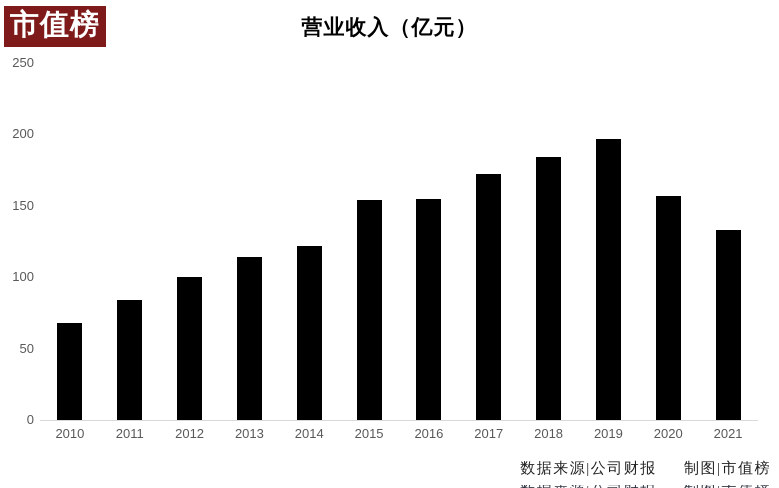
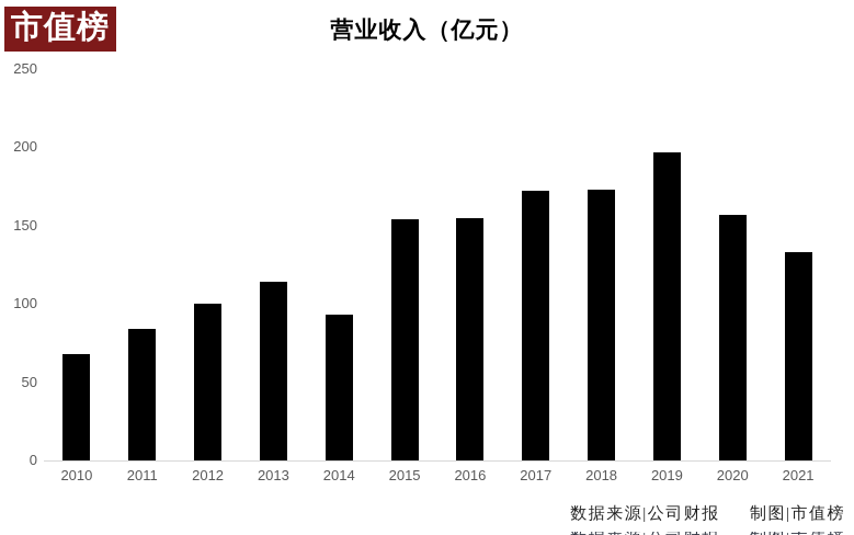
2014: 122 -> 93
2018: 184 -> 173
